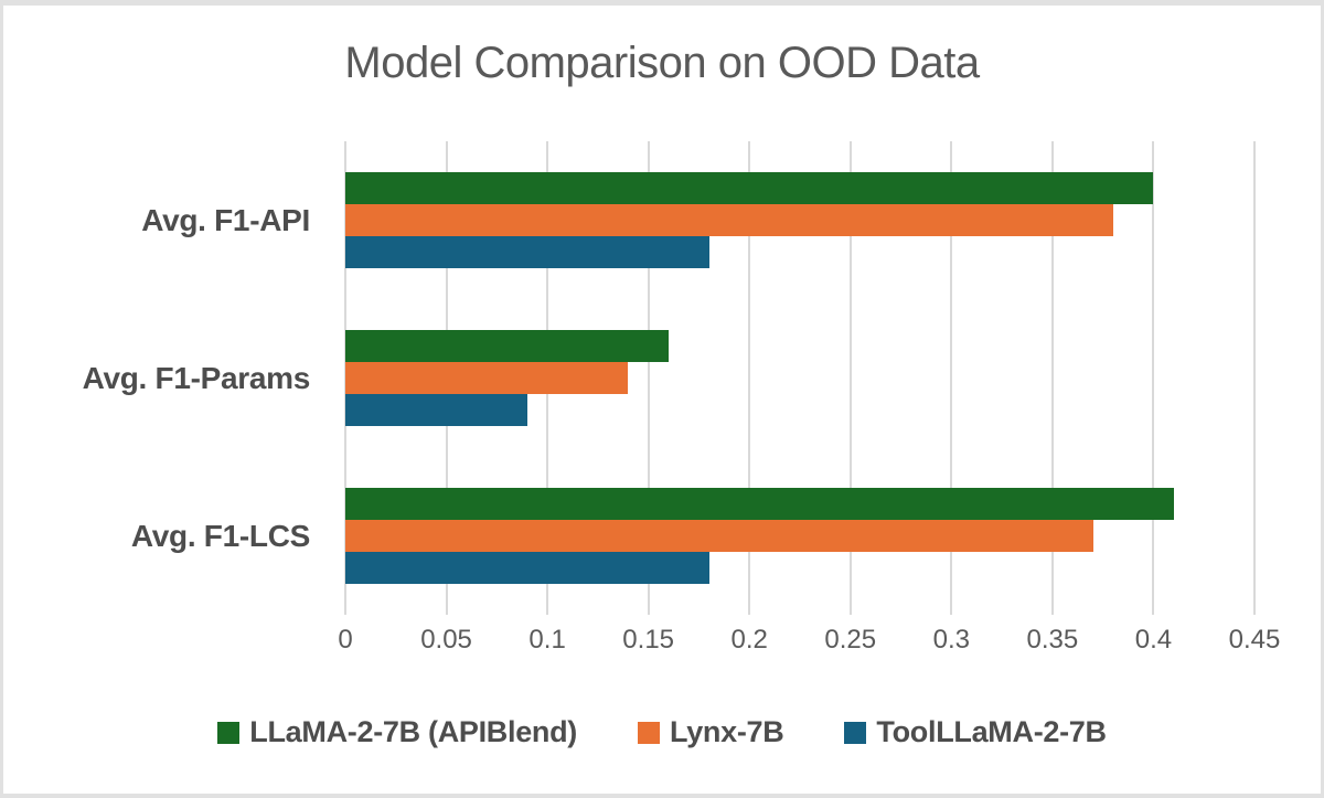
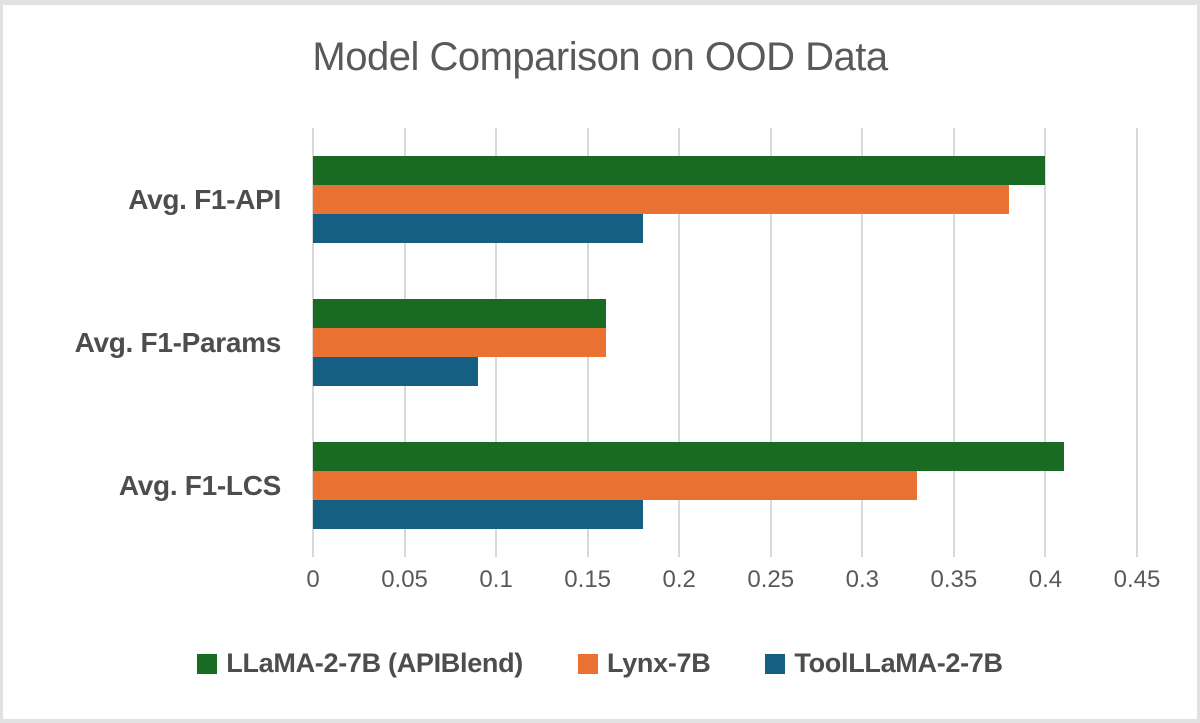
Lynx-7B/Avg. F1-Params: 0.14 -> 0.16
Lynx-7B/Avg. F1-LCS: 0.37 -> 0.33
